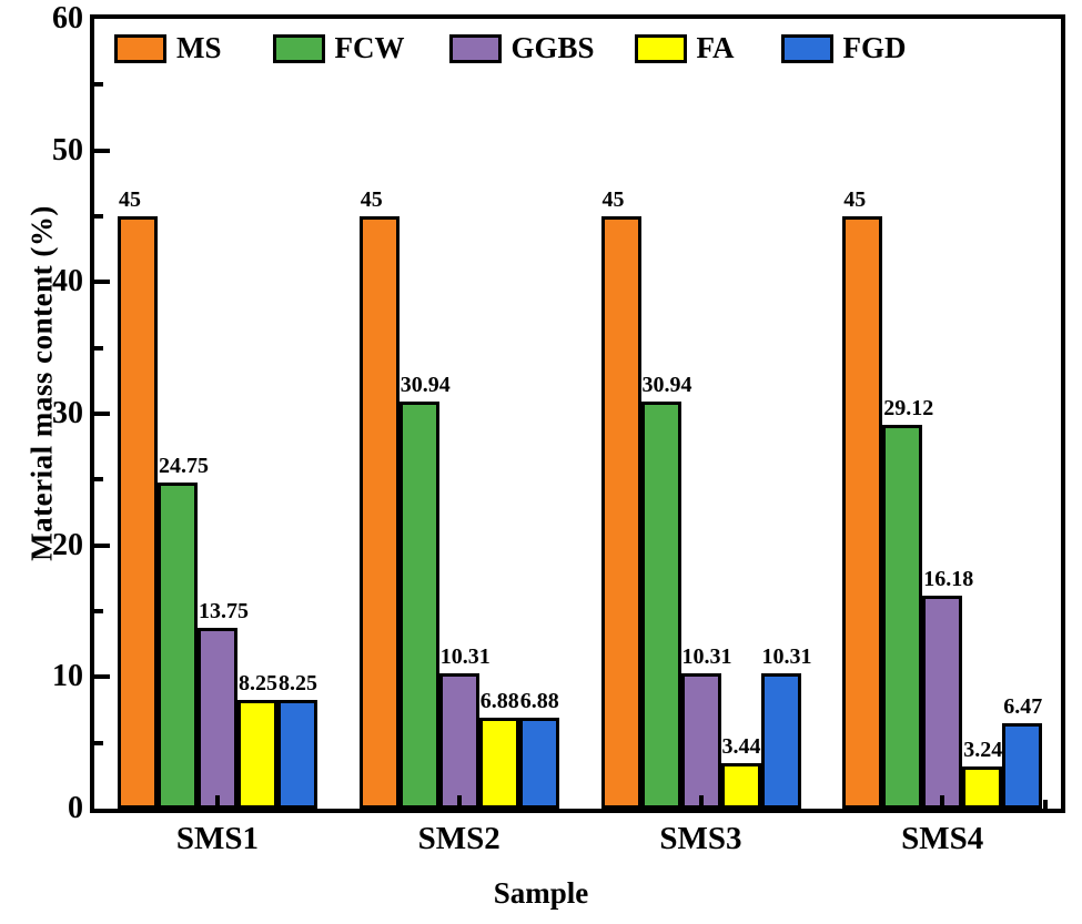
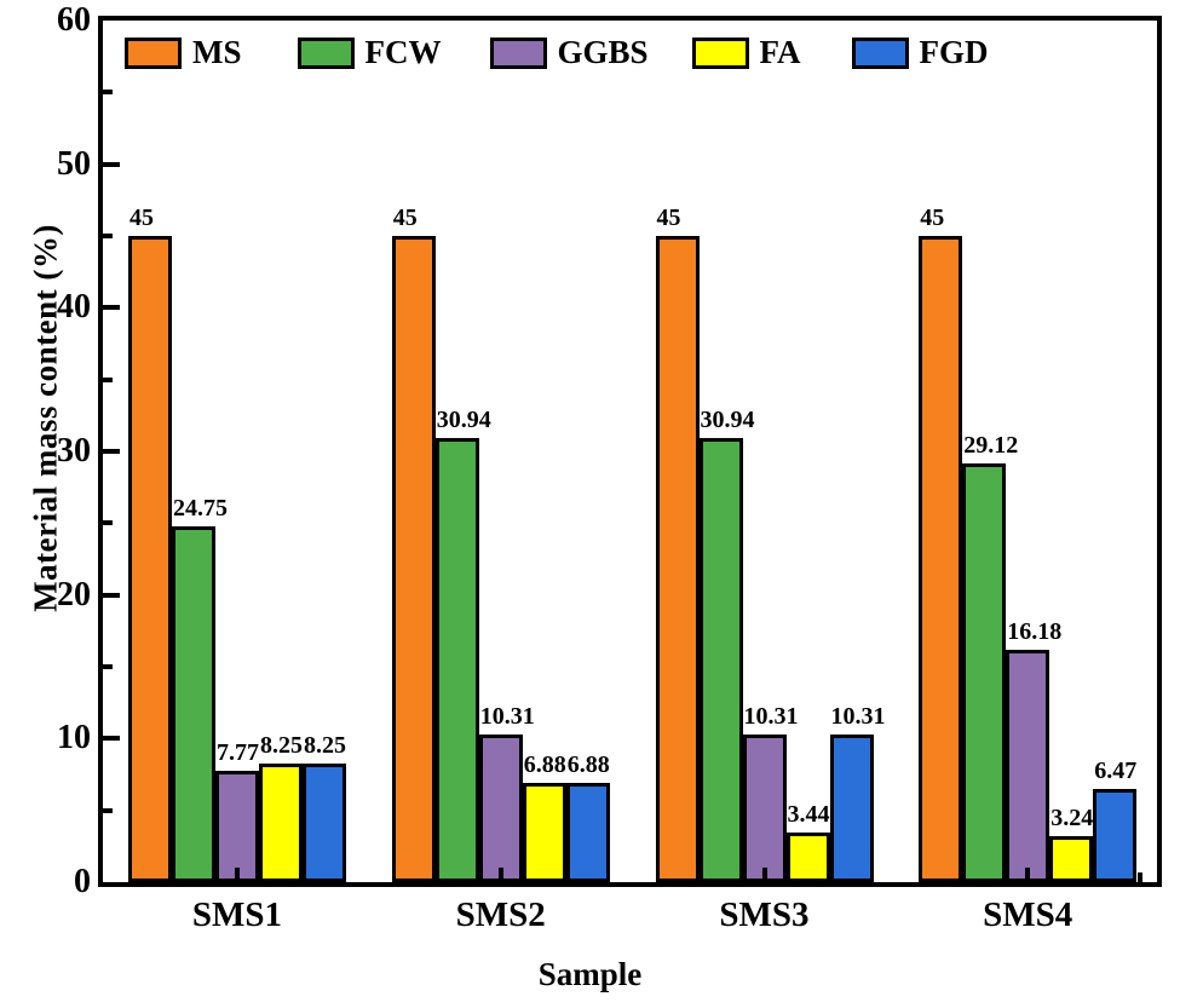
GGBS/SMS1: 13.75 -> 7.77
